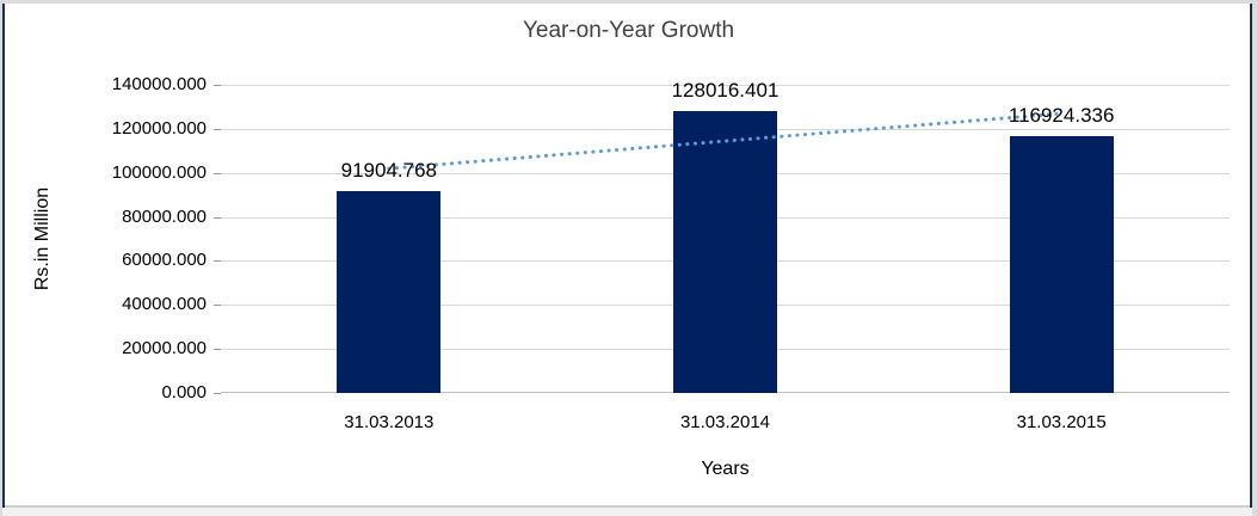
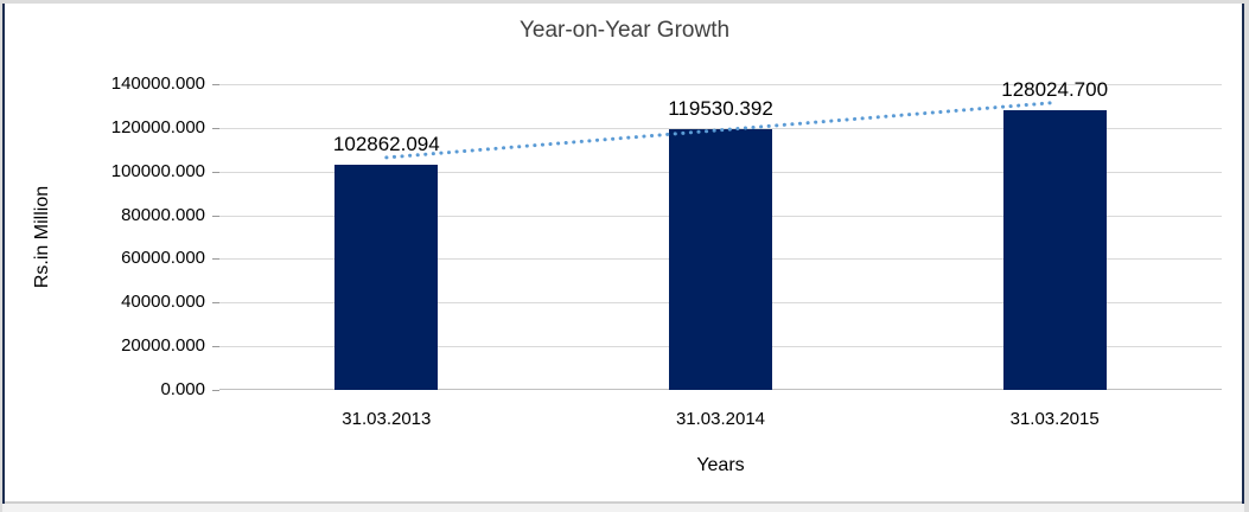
31.03.2013: 91904.768 -> 102862.094
31.03.2014: 128016.401 -> 119530.392
31.03.2015: 116924.336 -> 128024.700
